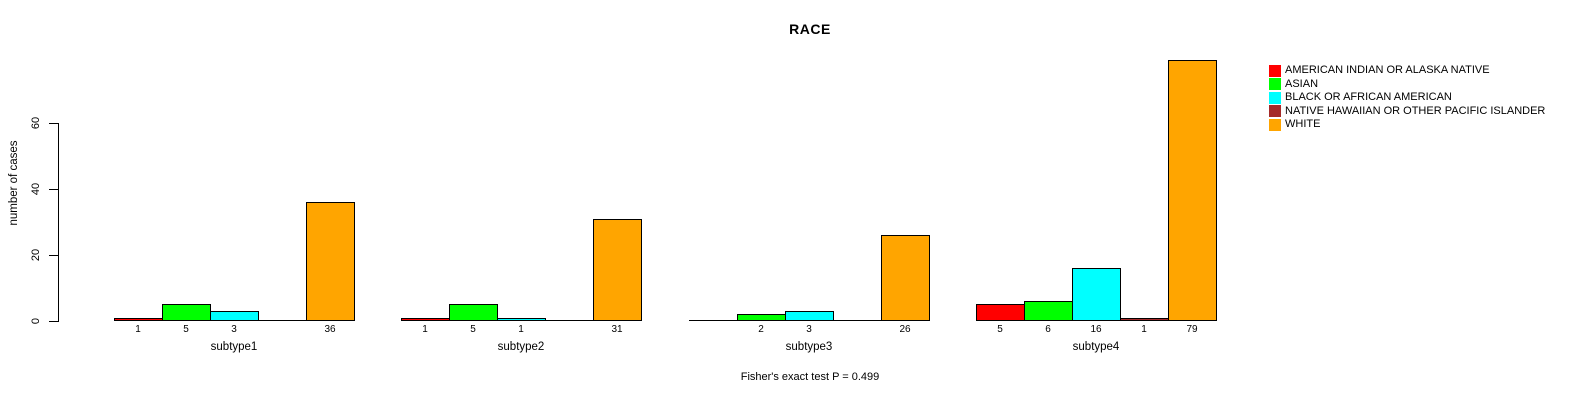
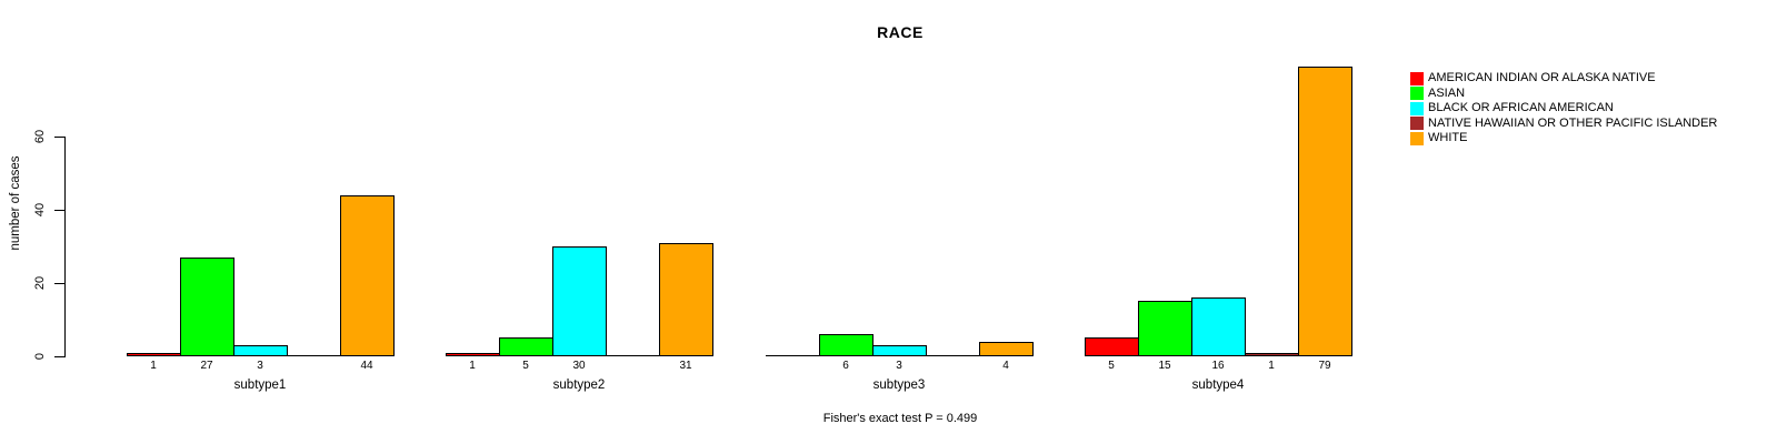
ASIAN/subtype1: 5 -> 27
WHITE/subtype1: 36 -> 44
BLACK OR AFRICAN AMERICAN/subtype2: 1 -> 30
ASIAN/subtype3: 2 -> 6
WHITE/subtype3: 26 -> 4
ASIAN/subtype4: 6 -> 15
